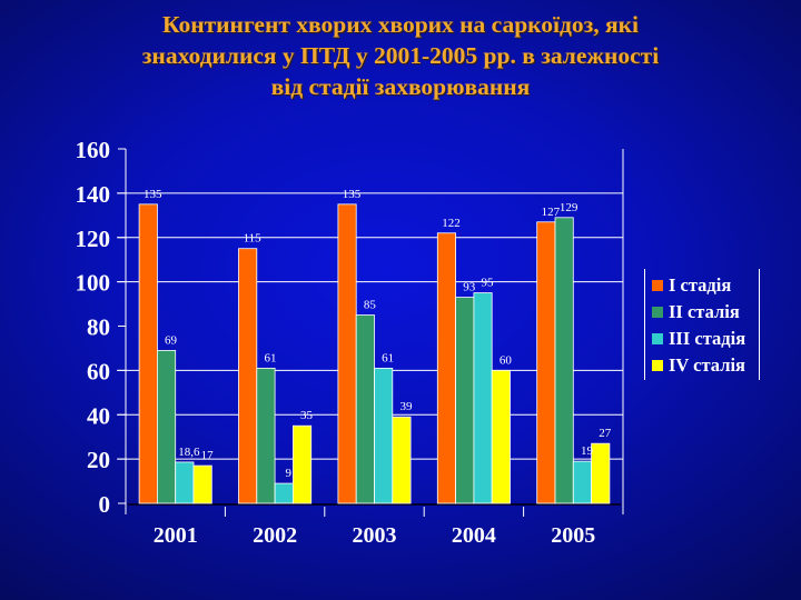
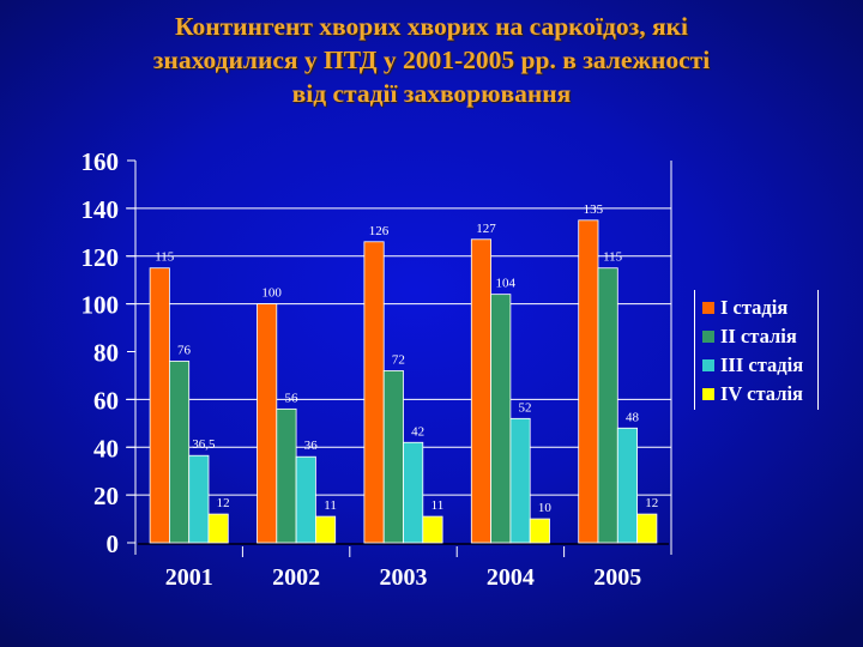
I стадія/2001: 135 -> 115
II сталія/2001: 69 -> 76
III стадія/2001: 18,6 -> 36,5
IV сталія/2001: 17 -> 12
I стадія/2002: 115 -> 100
II сталія/2002: 61 -> 56
III стадія/2002: 9 -> 36
IV сталія/2002: 35 -> 11
I стадія/2003: 135 -> 126
II сталія/2003: 85 -> 72
III стадія/2003: 61 -> 42
IV сталія/2003: 39 -> 11
I стадія/2004: 122 -> 127
II сталія/2004: 93 -> 104
III стадія/2004: 95 -> 52
IV сталія/2004: 60 -> 10
I стадія/2005: 127 -> 135
II сталія/2005: 129 -> 115
III стадія/2005: 19 -> 48
IV сталія/2005: 27 -> 12
